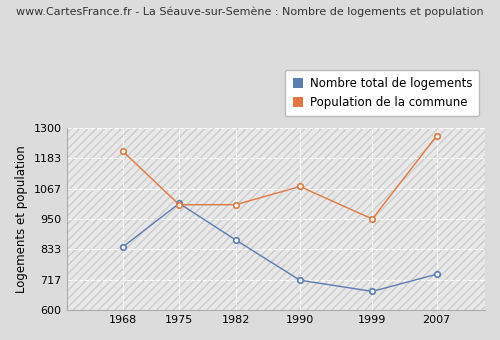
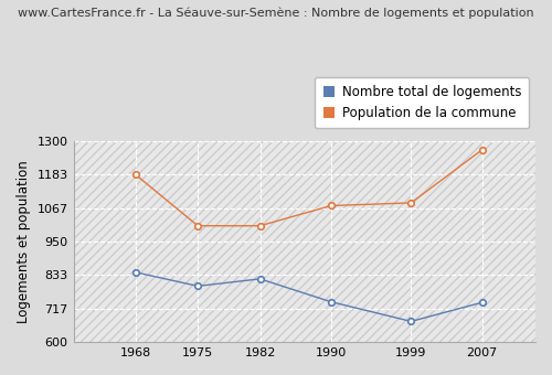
Population de la commune/1968: 1210 -> 1183
Nombre total de logements/1975: 1010 -> 795
Nombre total de logements/1982: 870 -> 820
Nombre total de logements/1990: 715 -> 740
Population de la commune/1999: 950 -> 1085
